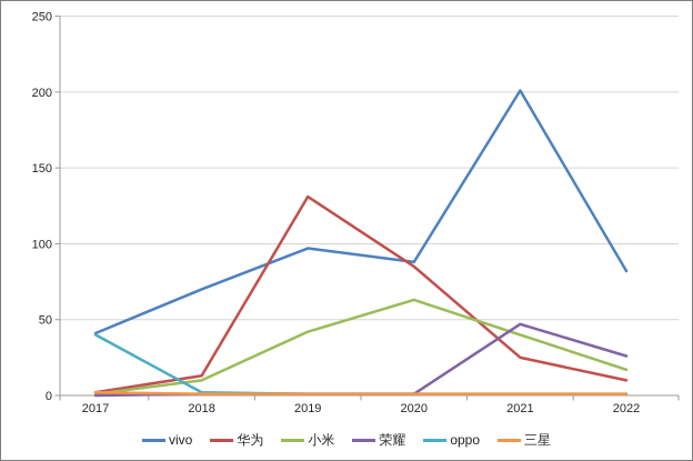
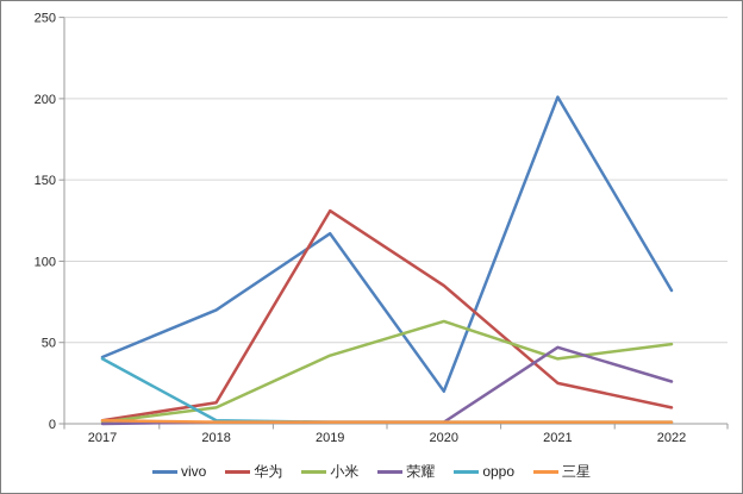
vivo/2019: 97 -> 117
vivo/2020: 88 -> 20
小米/2022: 17 -> 49
